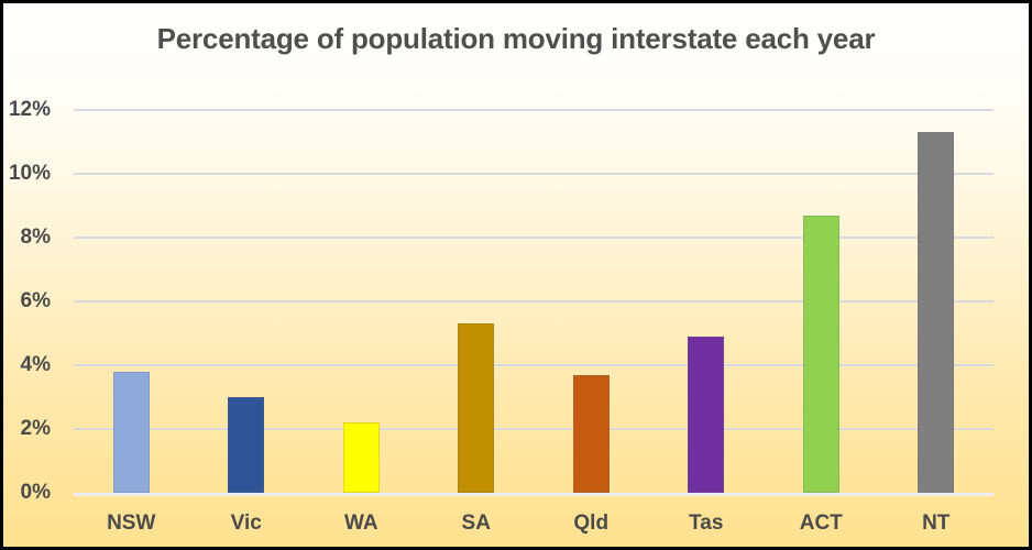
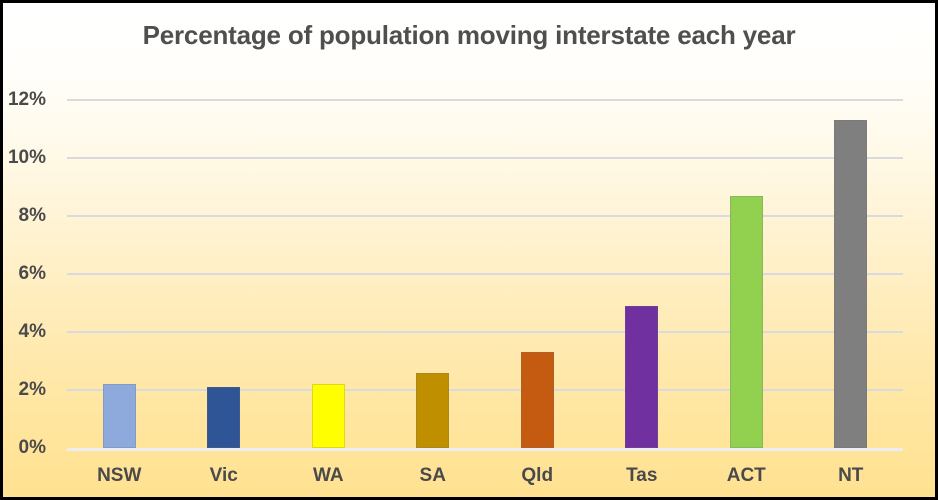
NSW: 3.8% -> 2.2%
Vic: 3.0% -> 2.1%
SA: 5.3% -> 2.6%
Qld: 3.7% -> 3.3%
